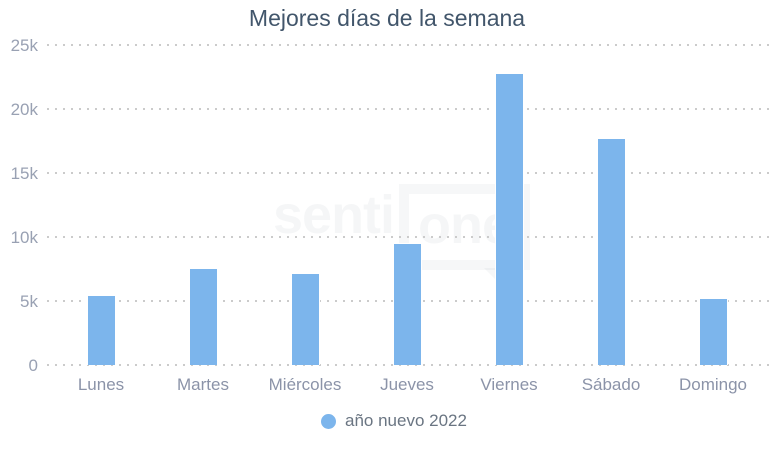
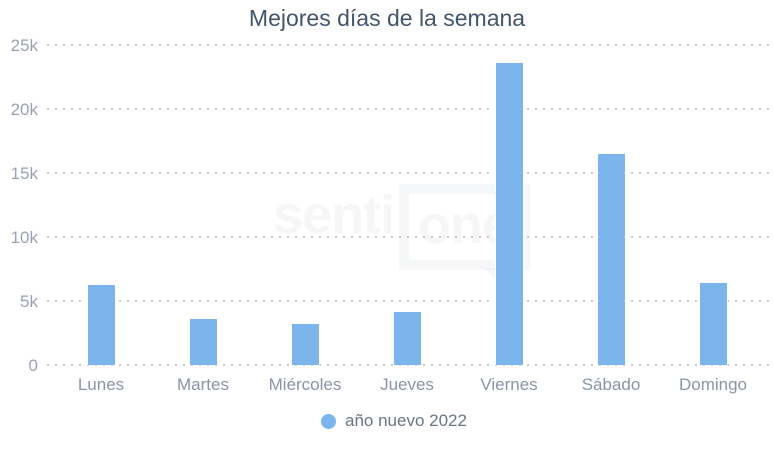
Lunes: 5.5k -> 6.3k
Martes: 7.6k -> 3.6k
Miércoles: 7.2k -> 3.2k
Jueves: 9.5k -> 4.2k
Viernes: 22.8k -> 23.7k
Sábado: 17.7k -> 16.6k
Domingo: 5.2k -> 6.5k
